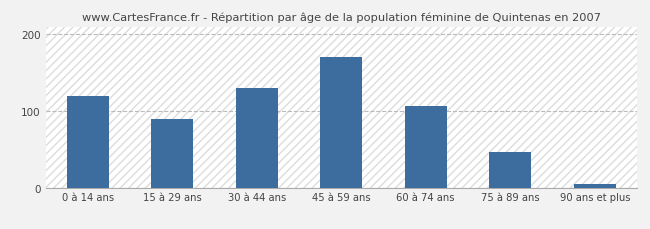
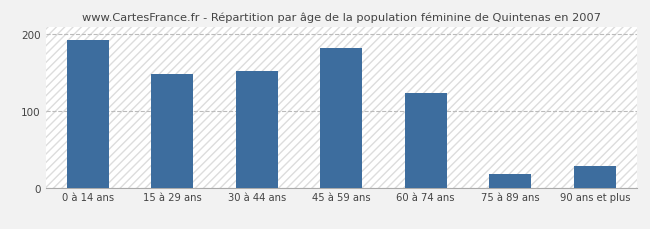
0 à 14 ans: 120 -> 192
15 à 29 ans: 90 -> 148
30 à 44 ans: 130 -> 152
45 à 59 ans: 170 -> 182
60 à 74 ans: 107 -> 124
75 à 89 ans: 47 -> 18
90 ans et plus: 5 -> 28
